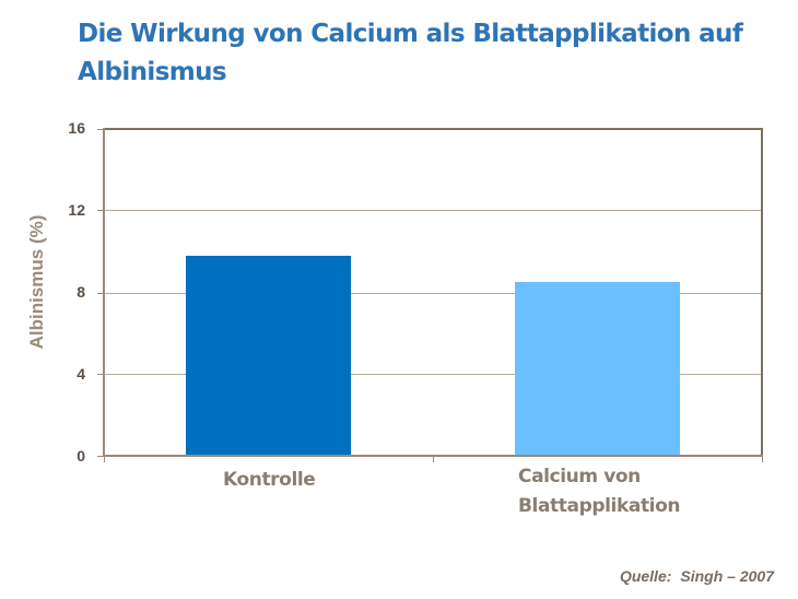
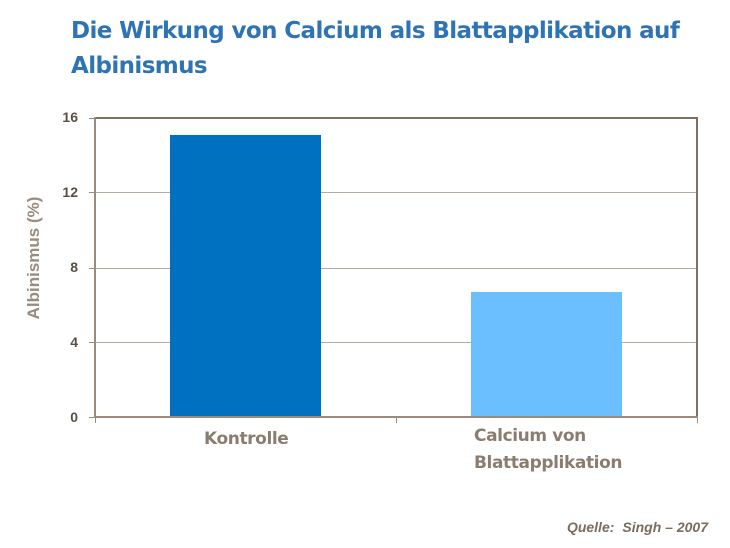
Kontrolle: 9.8 -> 15.1
Calcium von Blattapplikation: 8.5 -> 6.7
